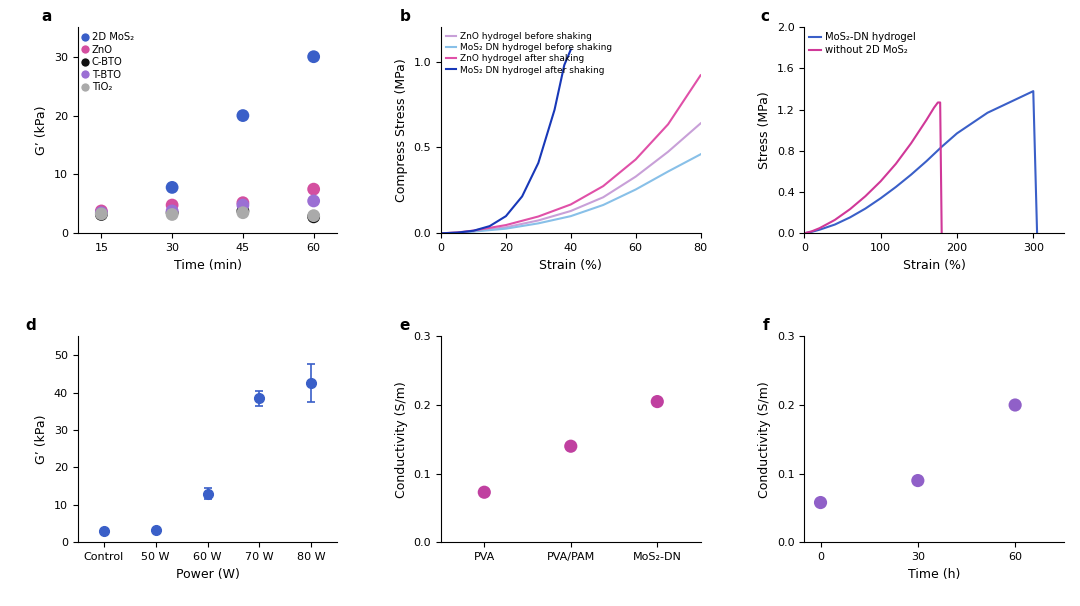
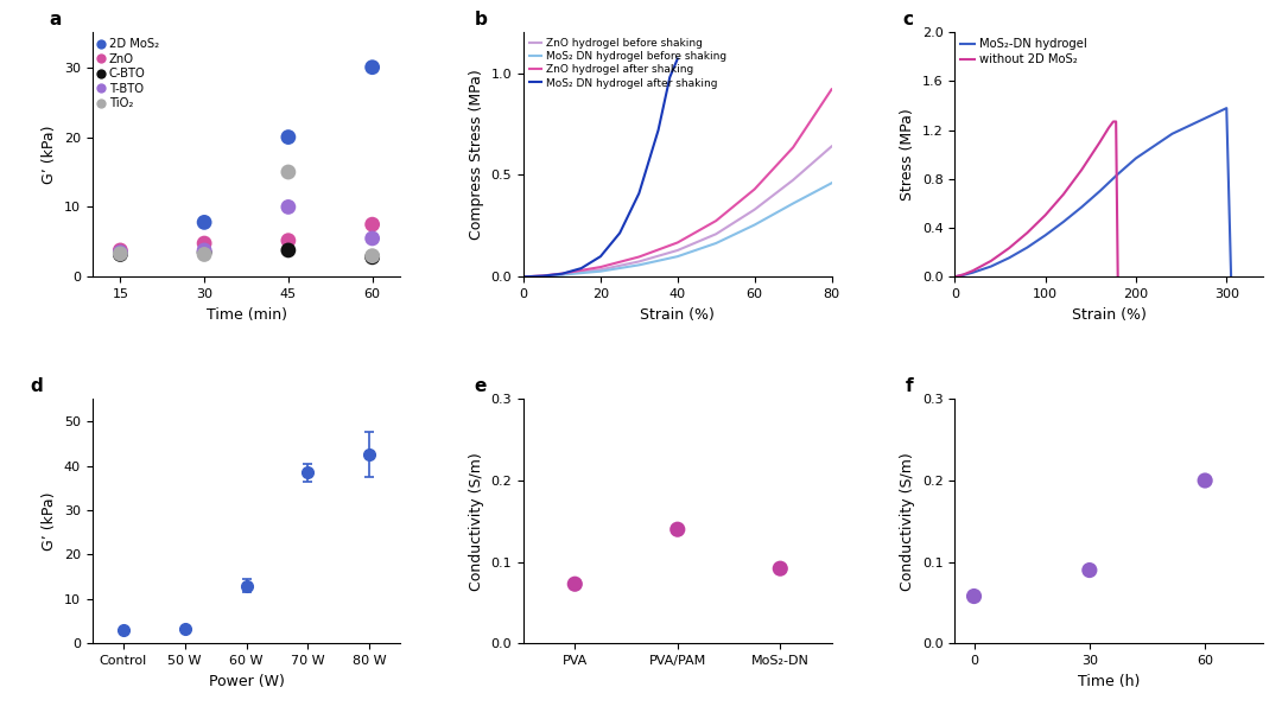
T-BTO/45: 4.8 -> 10.0
TiO₂/45: 3.5 -> 15.0
MoS₂-DN: 0.205 -> 0.092
